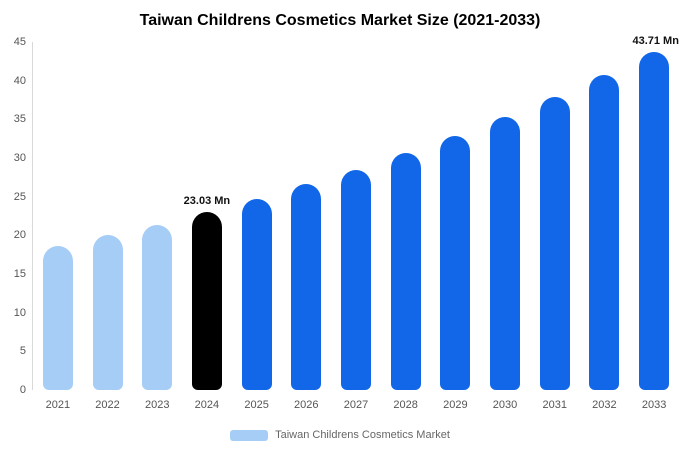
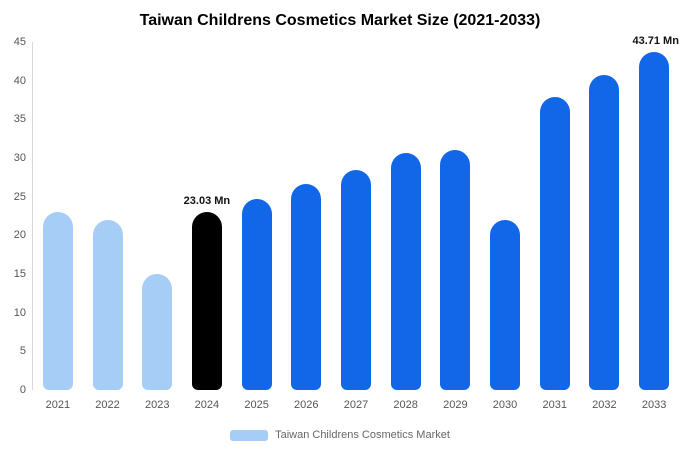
2021: 19 -> 23
2022: 20 -> 22
2023: 21 -> 15
2029: 33 -> 31
2030: 35 -> 22
